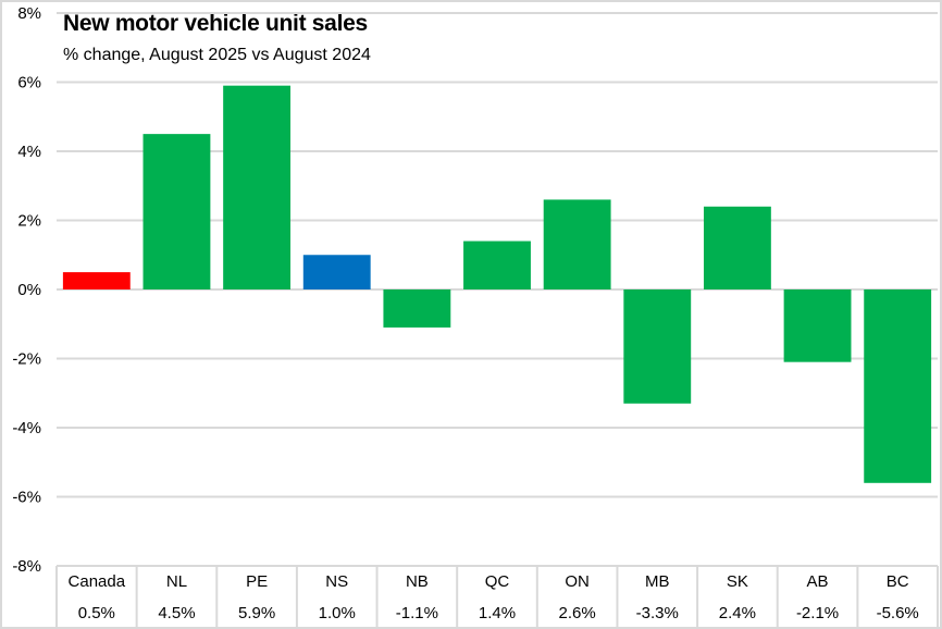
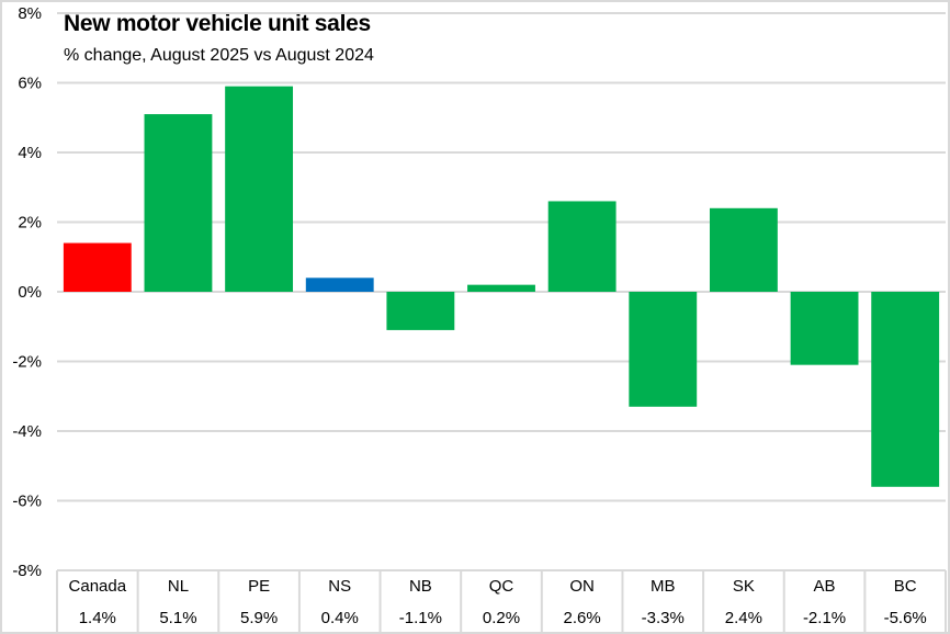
Canada: 0.5% -> 1.4%
NL: 4.5% -> 5.1%
NS: 1.0% -> 0.4%
QC: 1.4% -> 0.2%
